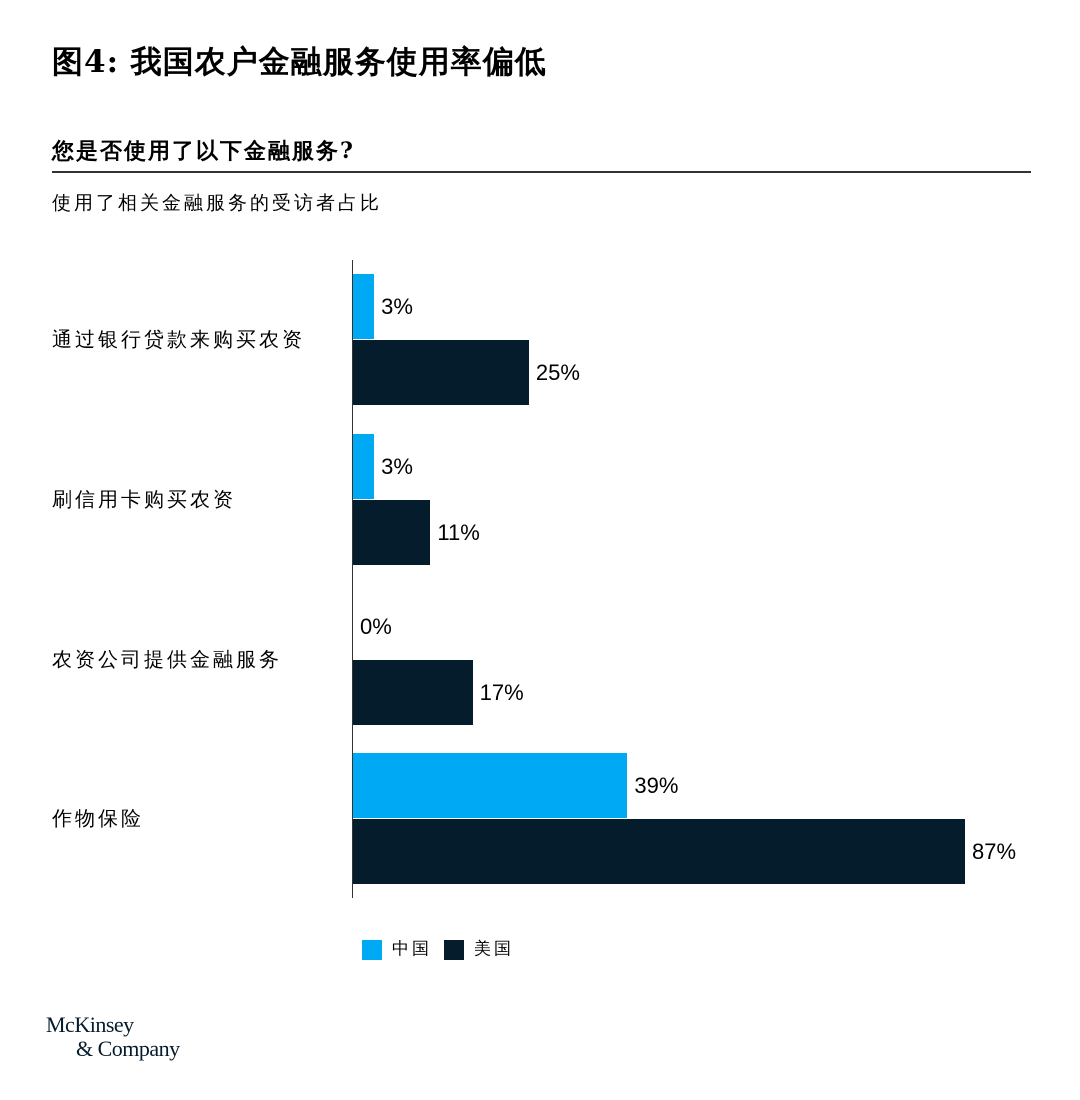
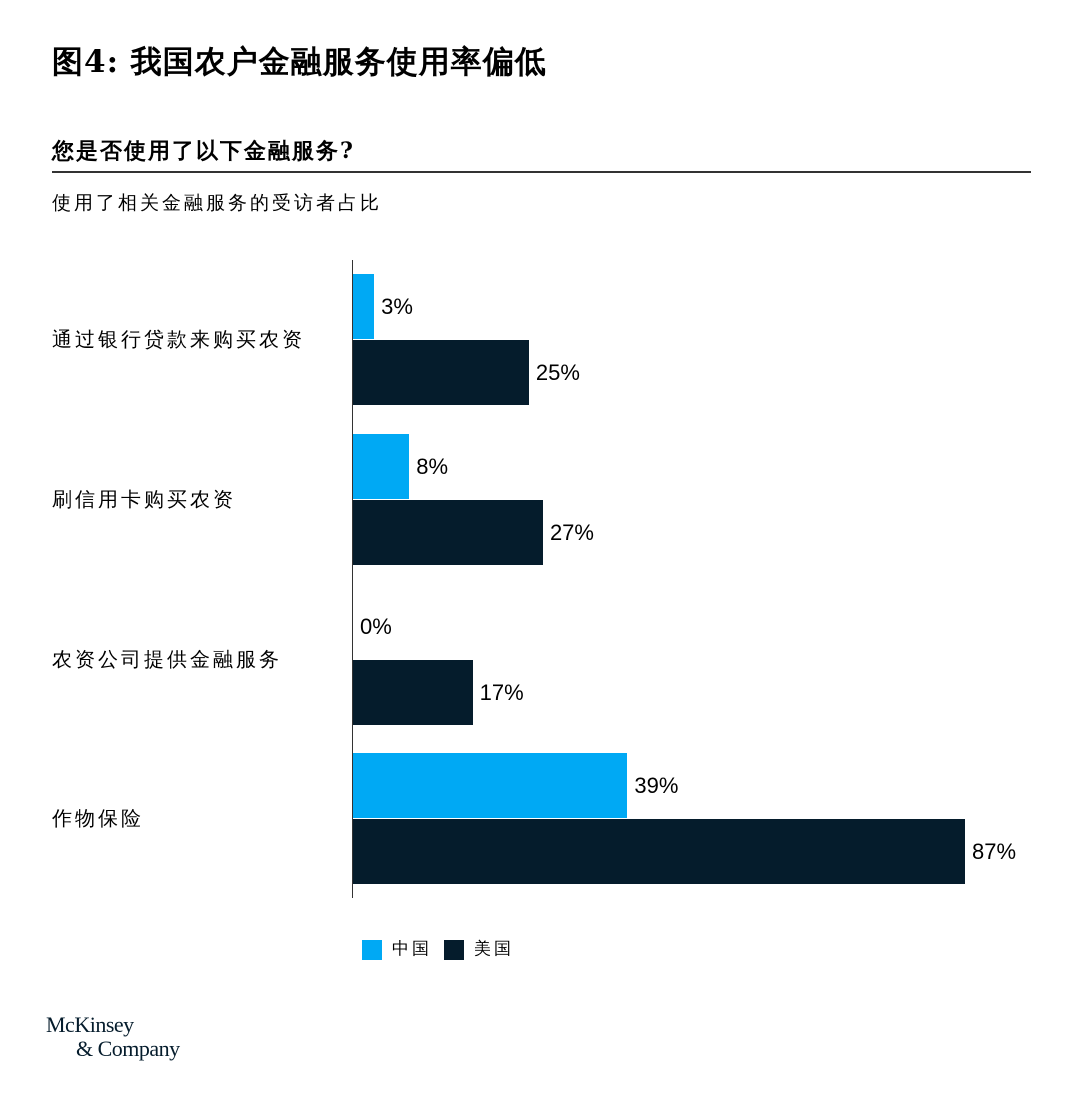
中国/刷信用卡购买农资: 3% -> 8%
美国/刷信用卡购买农资: 11% -> 27%
